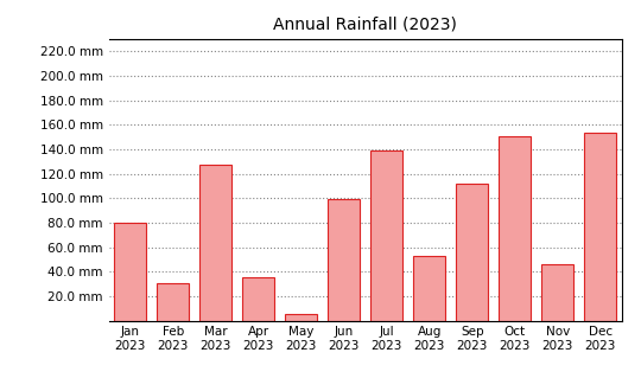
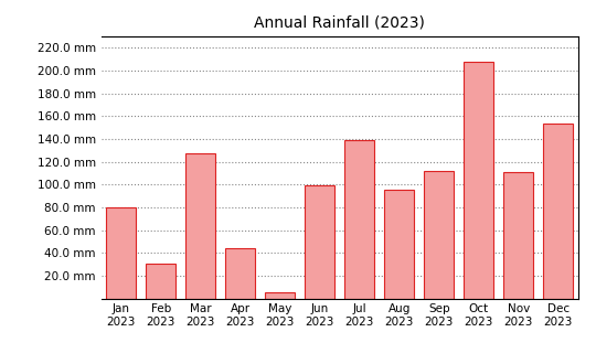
Apr 2023: 35 mm -> 44 mm
Aug 2023: 53 mm -> 95 mm
Oct 2023: 151 mm -> 208 mm
Nov 2023: 46 mm -> 111 mm
